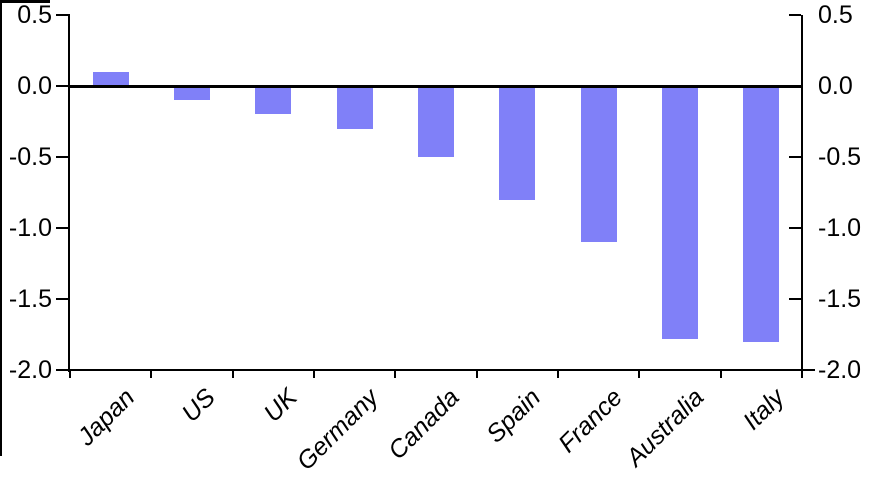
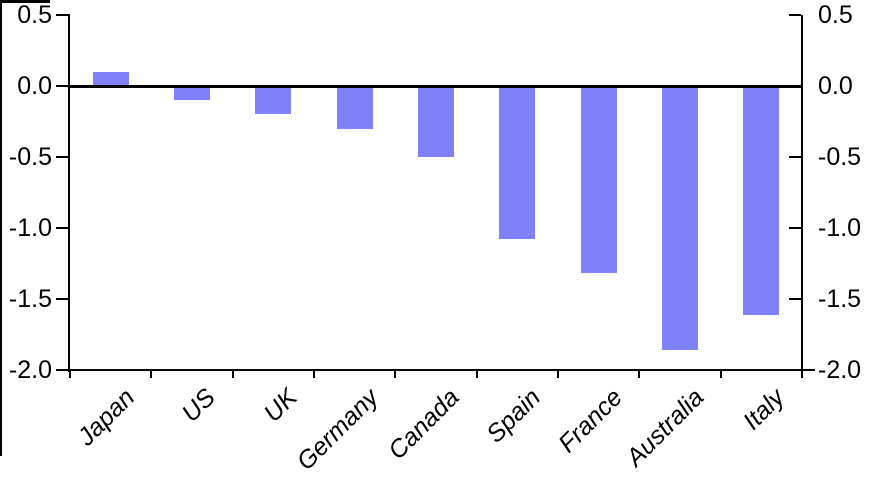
Spain: -0.80 -> -1.08
France: -1.10 -> -1.32
Australia: -1.78 -> -1.86
Italy: -1.80 -> -1.61
